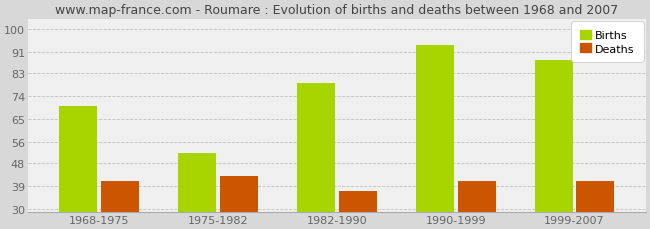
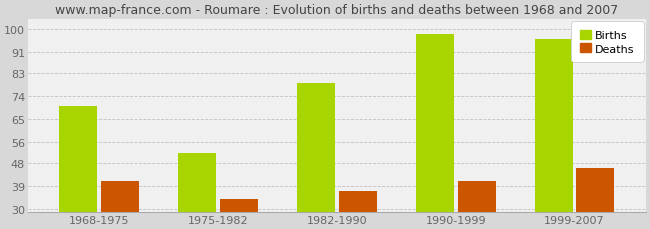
Deaths/1975-1982: 43 -> 34
Births/1990-1999: 94 -> 98
Births/1999-2007: 88 -> 96
Deaths/1999-2007: 41 -> 46
